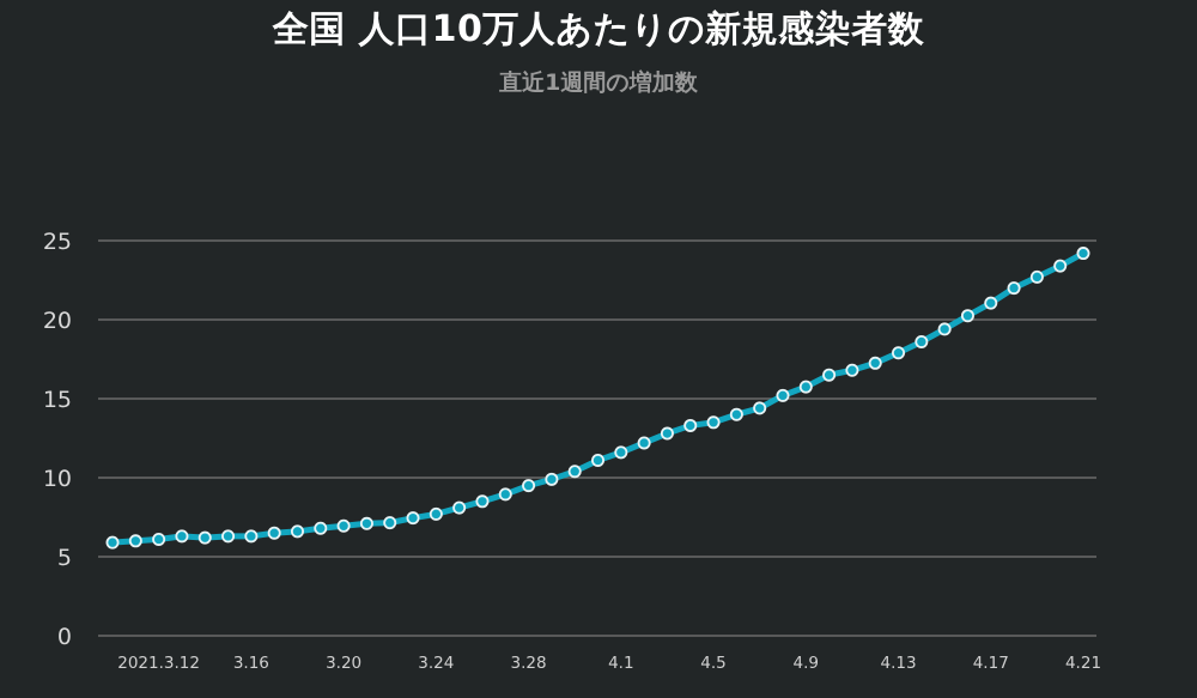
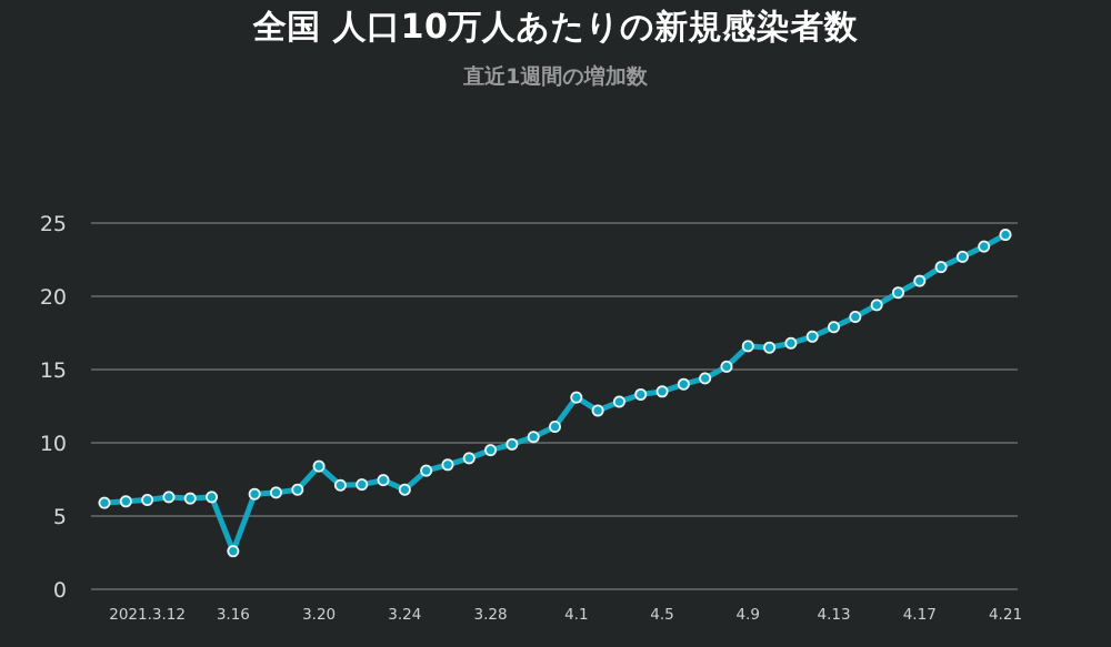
3.16: 6.3 -> 2.6
3.20: 7.0 -> 8.4
3.24: 7.7 -> 6.8
4.1: 11.6 -> 13.1
4.9: 15.8 -> 16.6
